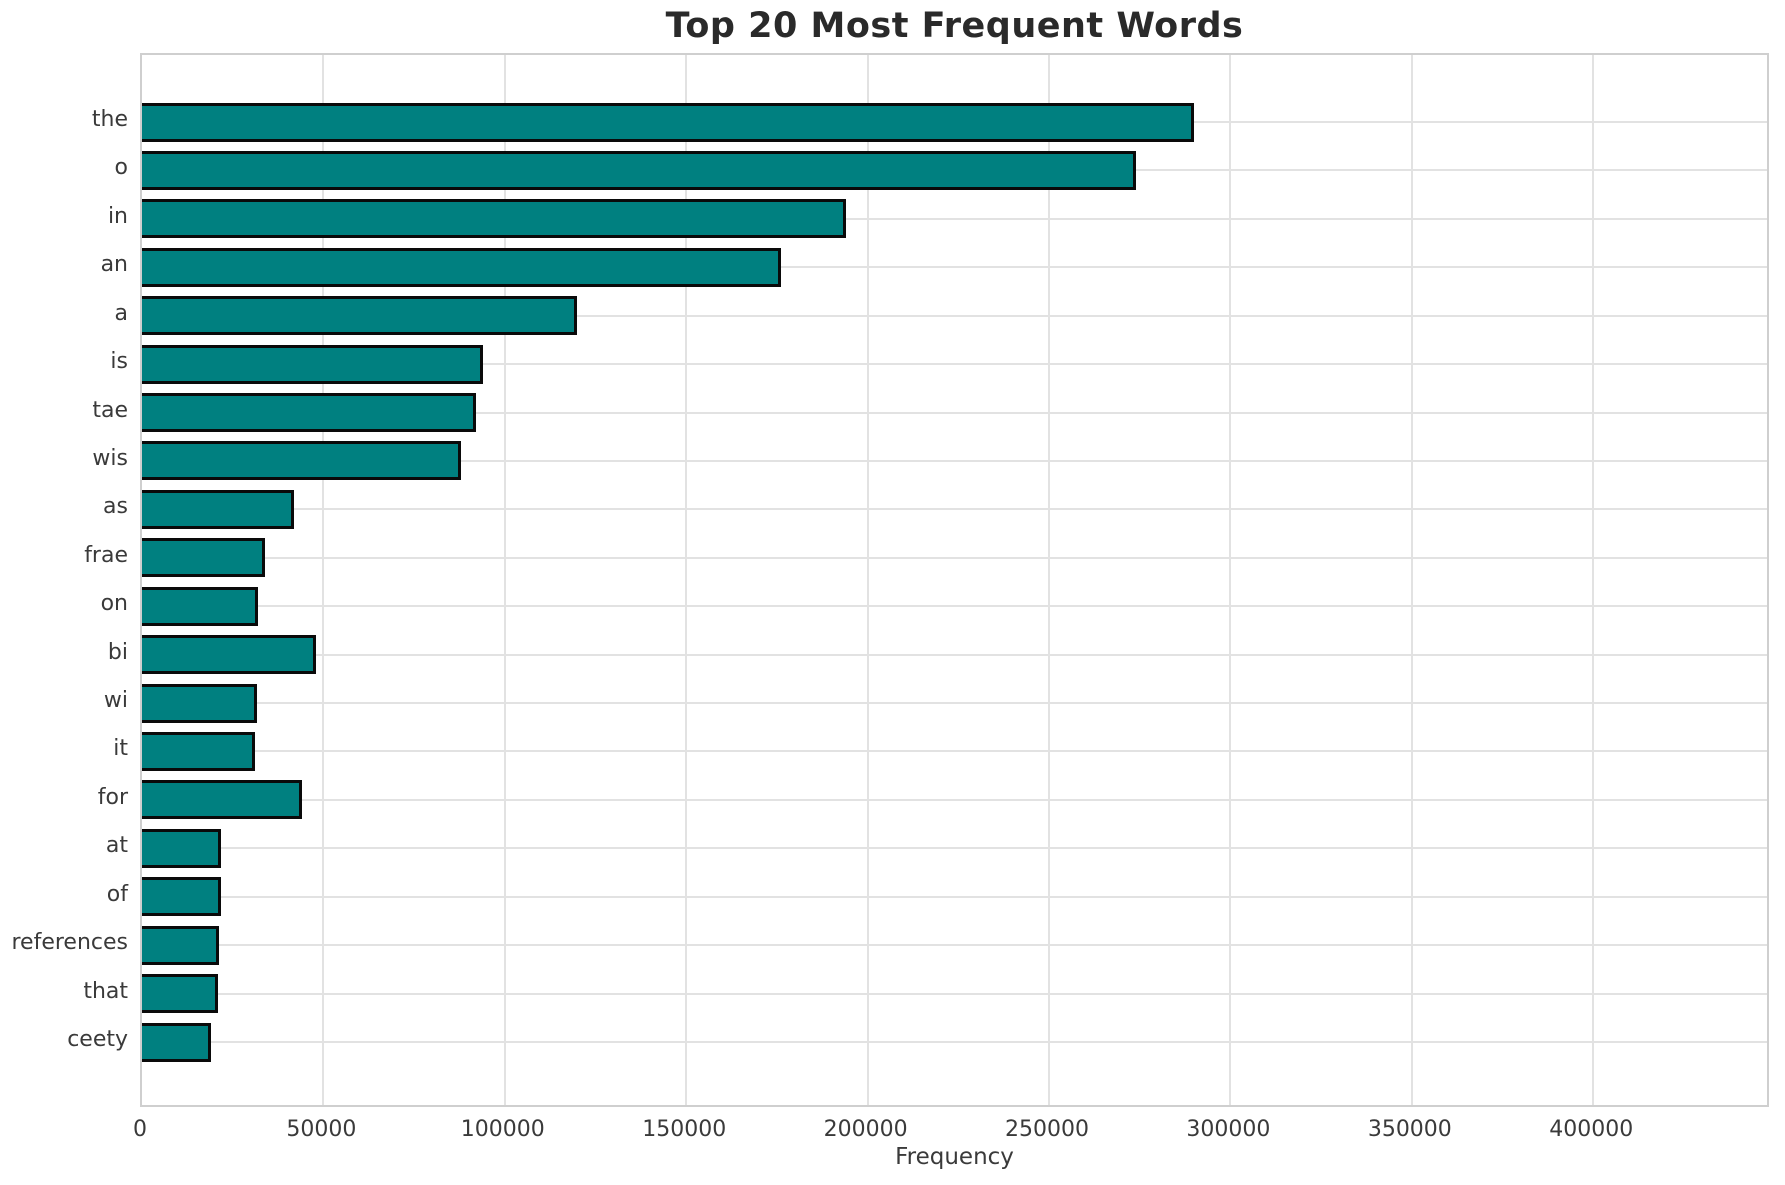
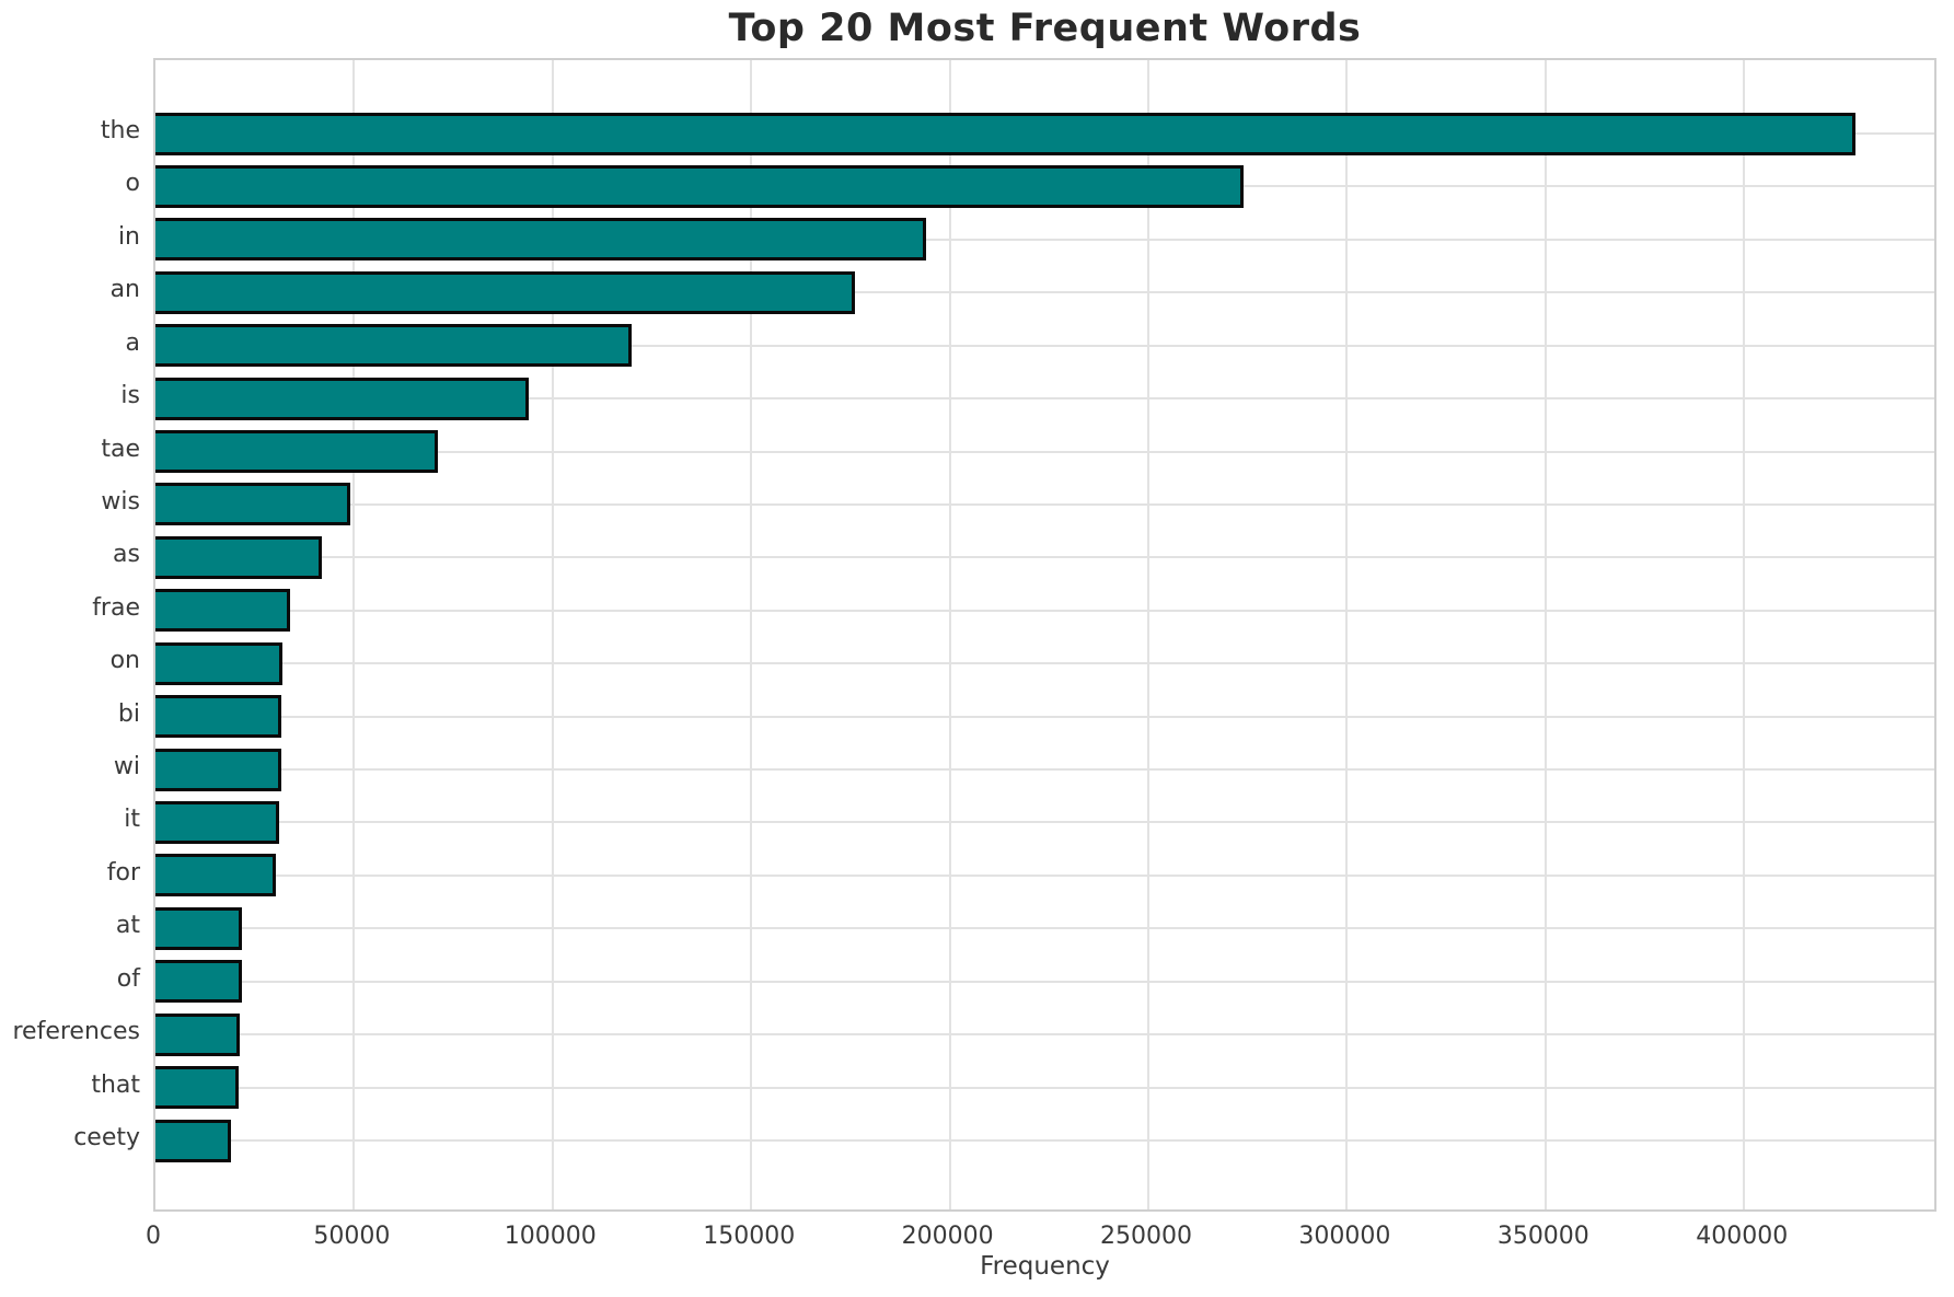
the: 290000 -> 428000
tae: 92000 -> 71000
wis: 88000 -> 49000
bi: 48000 -> 32000
for: 44000 -> 30000
